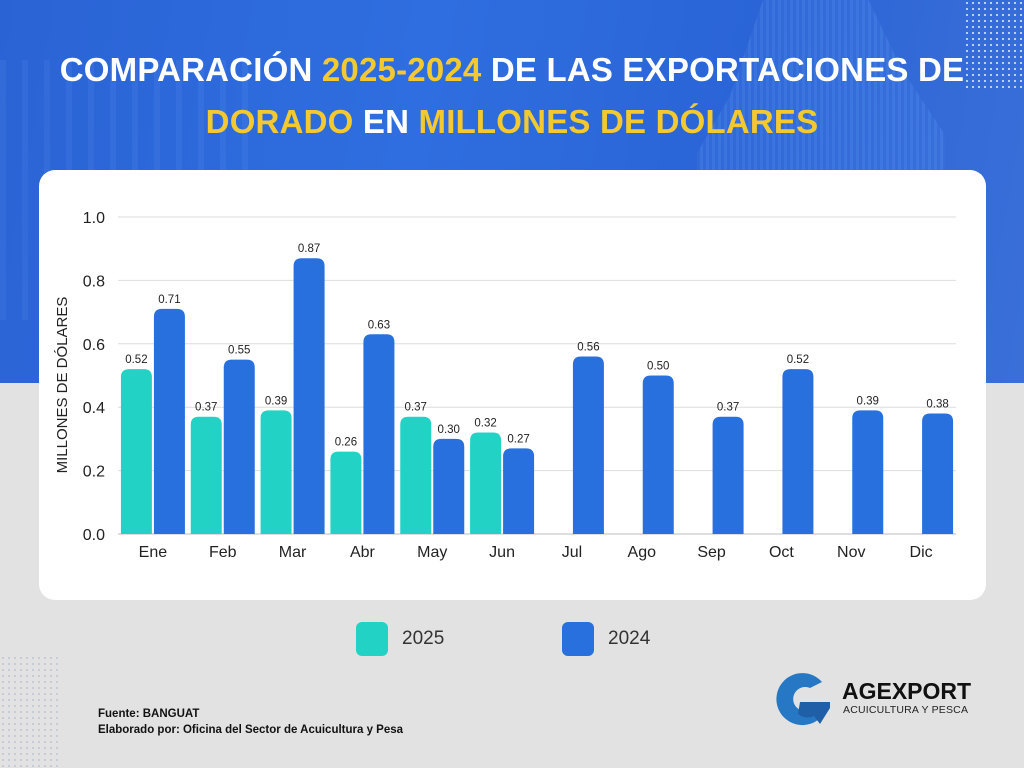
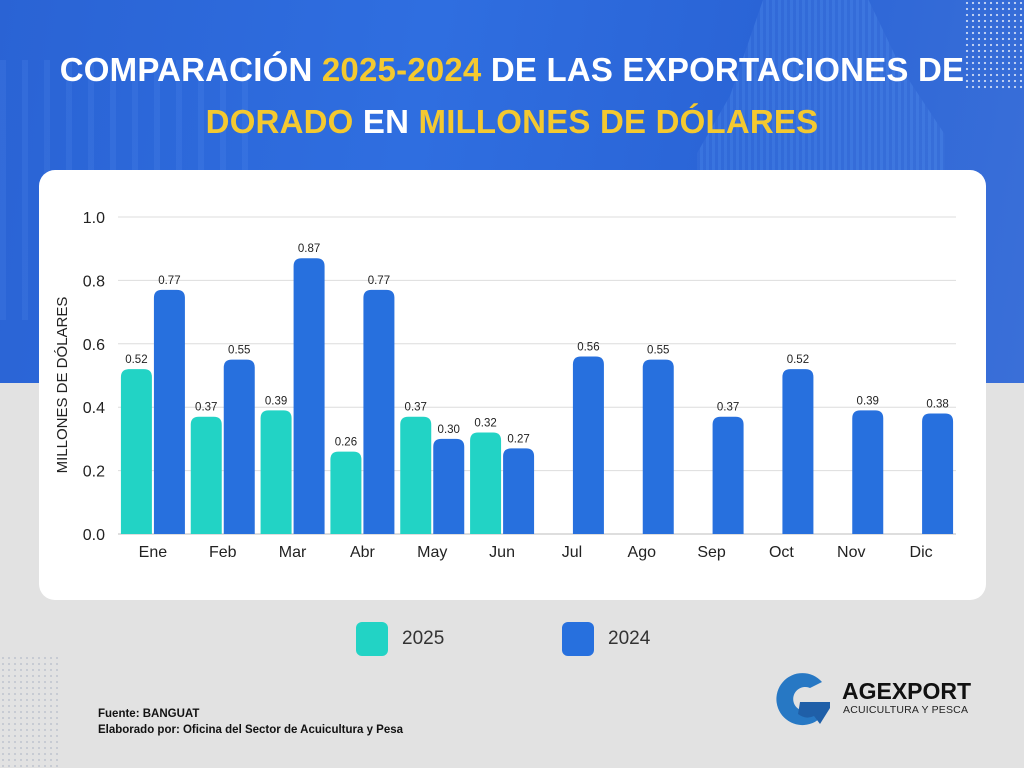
2024/Ene: 0.71 -> 0.77
2024/Abr: 0.63 -> 0.77
2024/Ago: 0.50 -> 0.55
